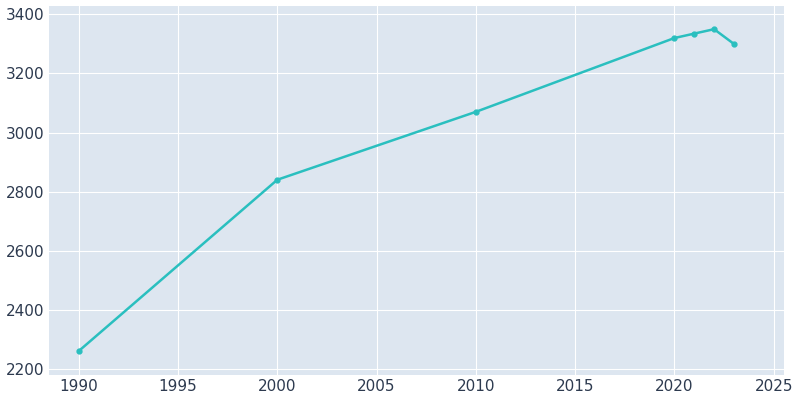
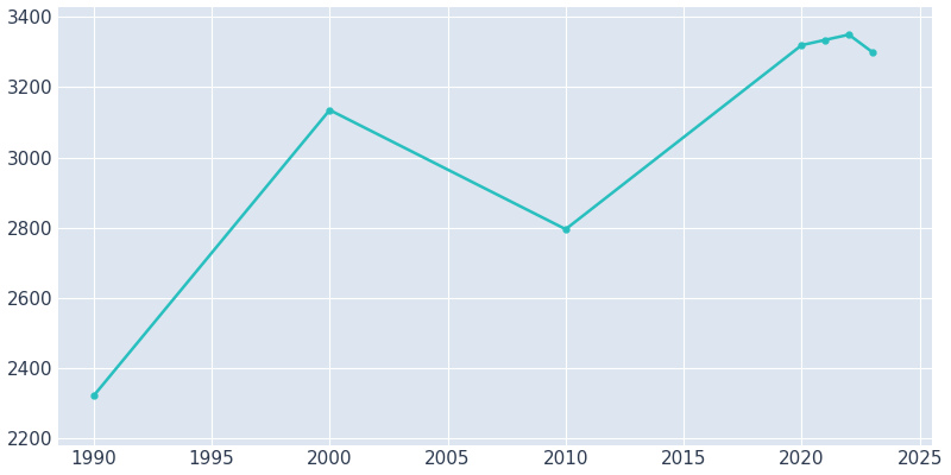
1990: 2260 -> 2320
2000: 2840 -> 3135
2010: 3070 -> 2795
